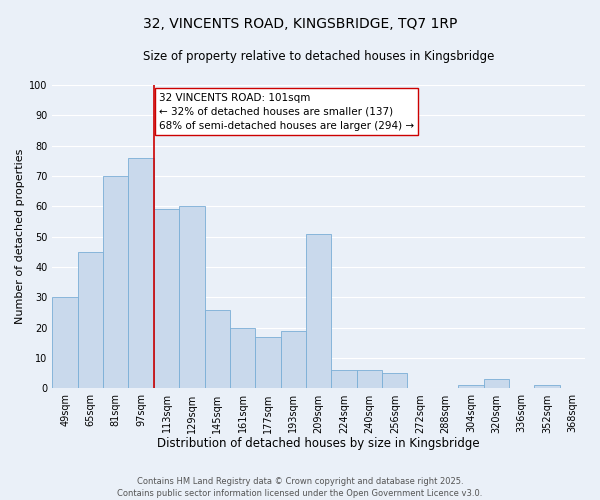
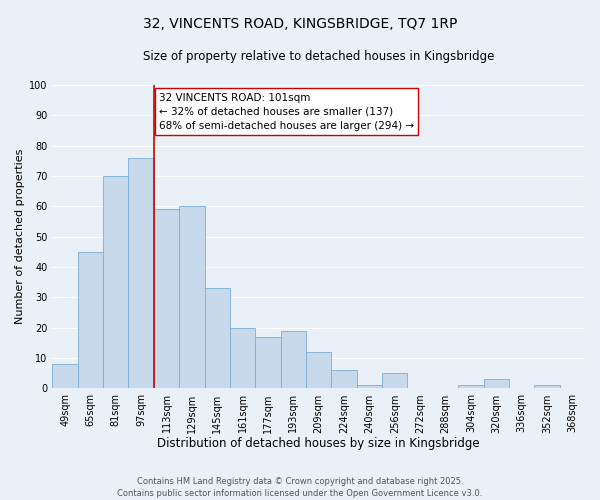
49sqm: 30 -> 8
145sqm: 26 -> 33
209sqm: 51 -> 12
240sqm: 6 -> 1
